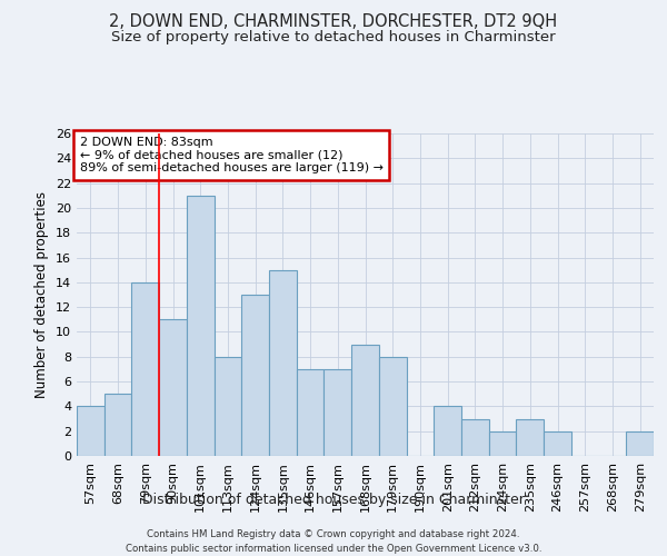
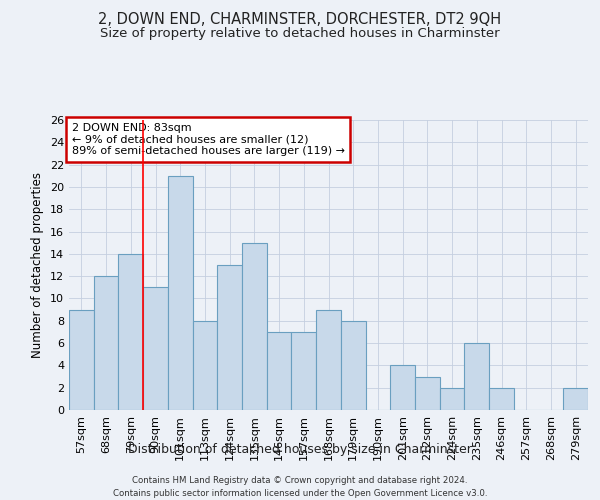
57sqm: 4 -> 9
68sqm: 5 -> 12
235sqm: 3 -> 6
